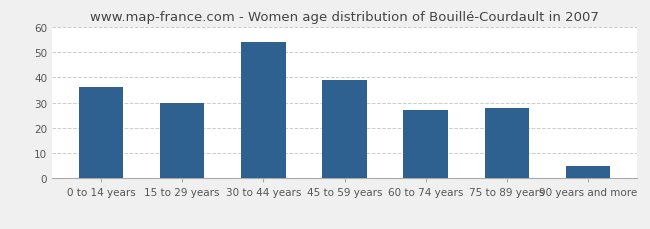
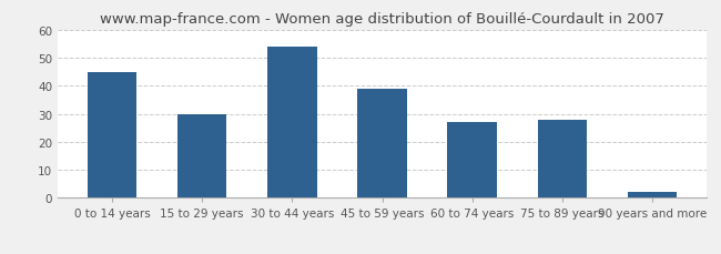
0 to 14 years: 36 -> 45
90 years and more: 5 -> 2
